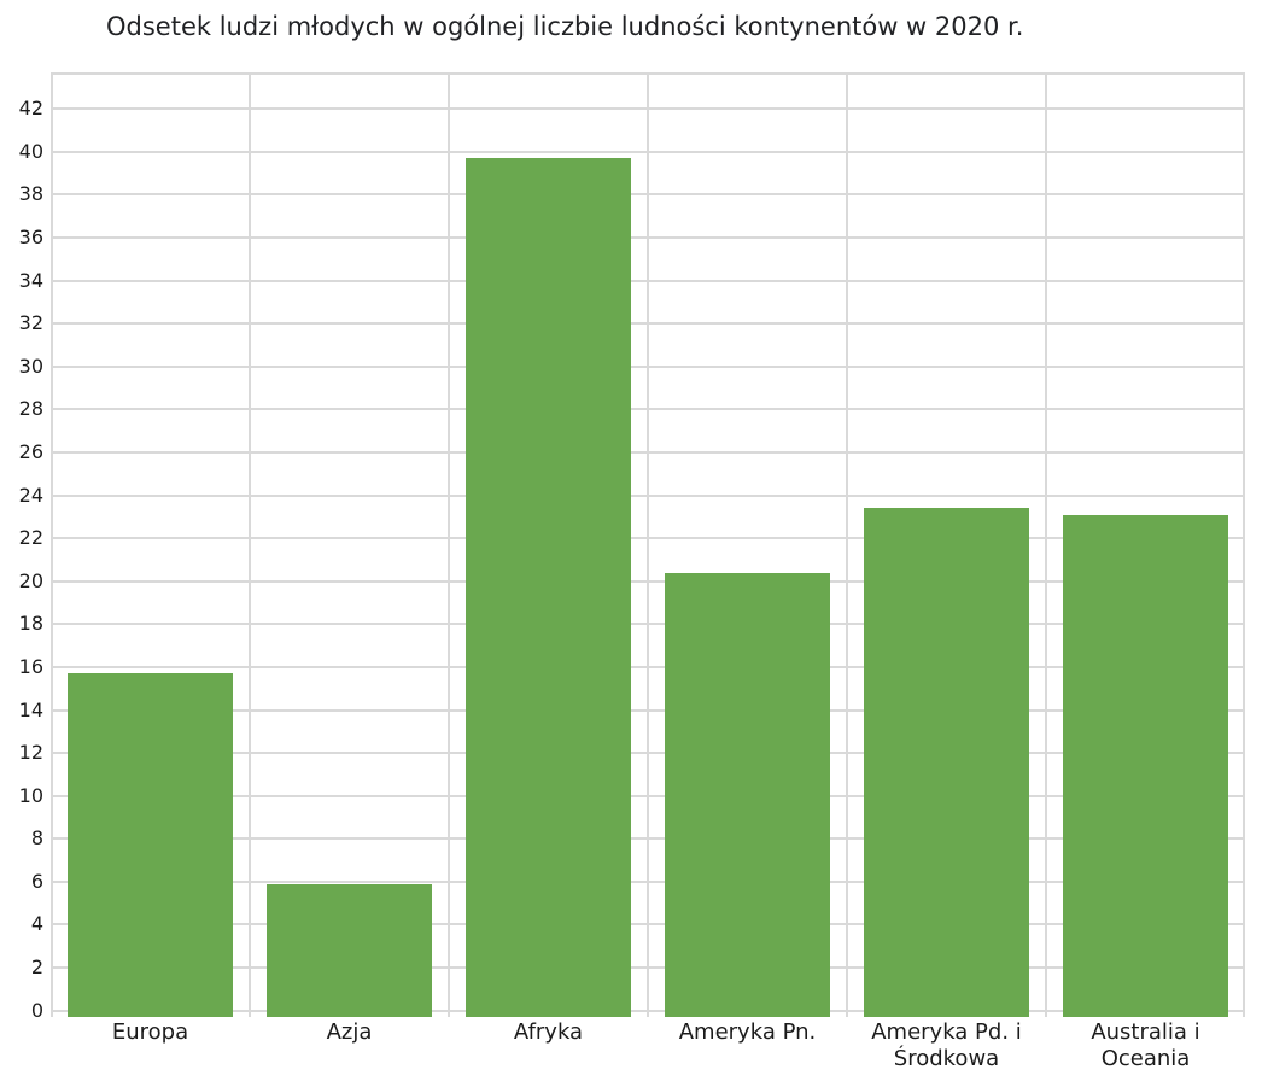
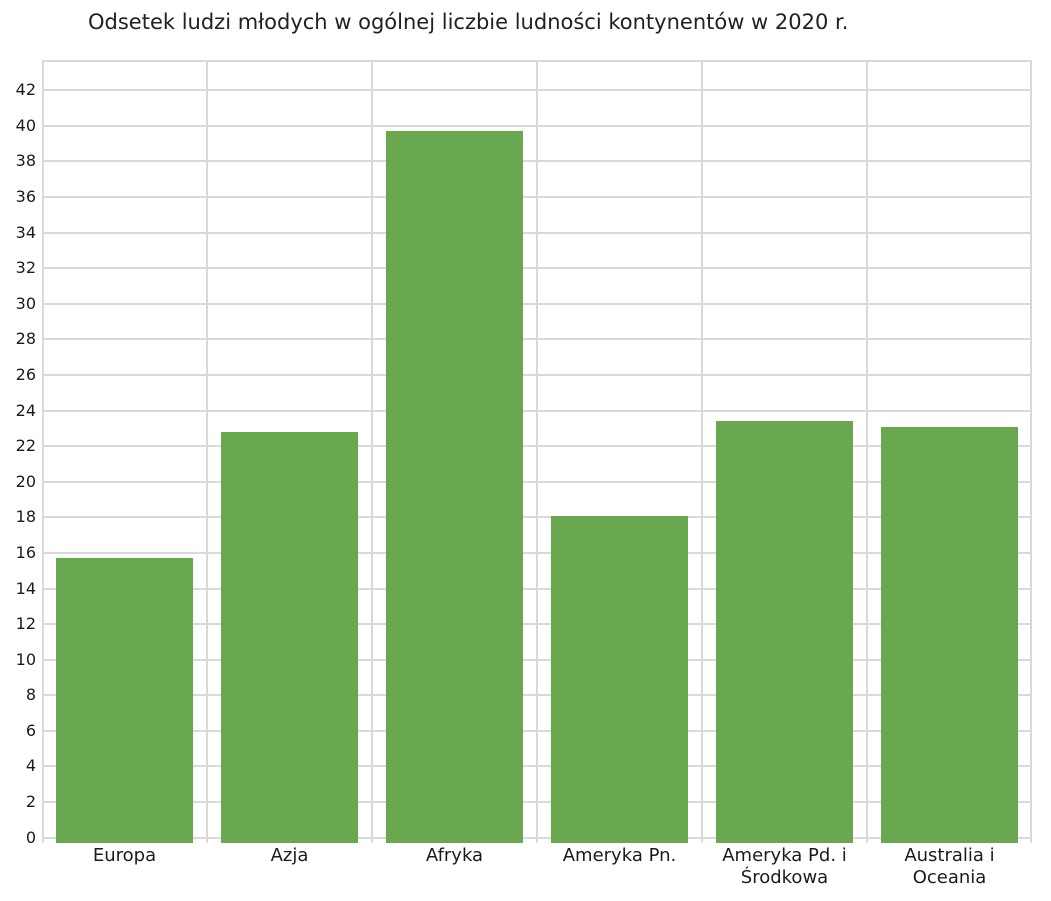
Azja: 5.9 -> 22.8
Ameryka Pn.: 20.4 -> 18.1
